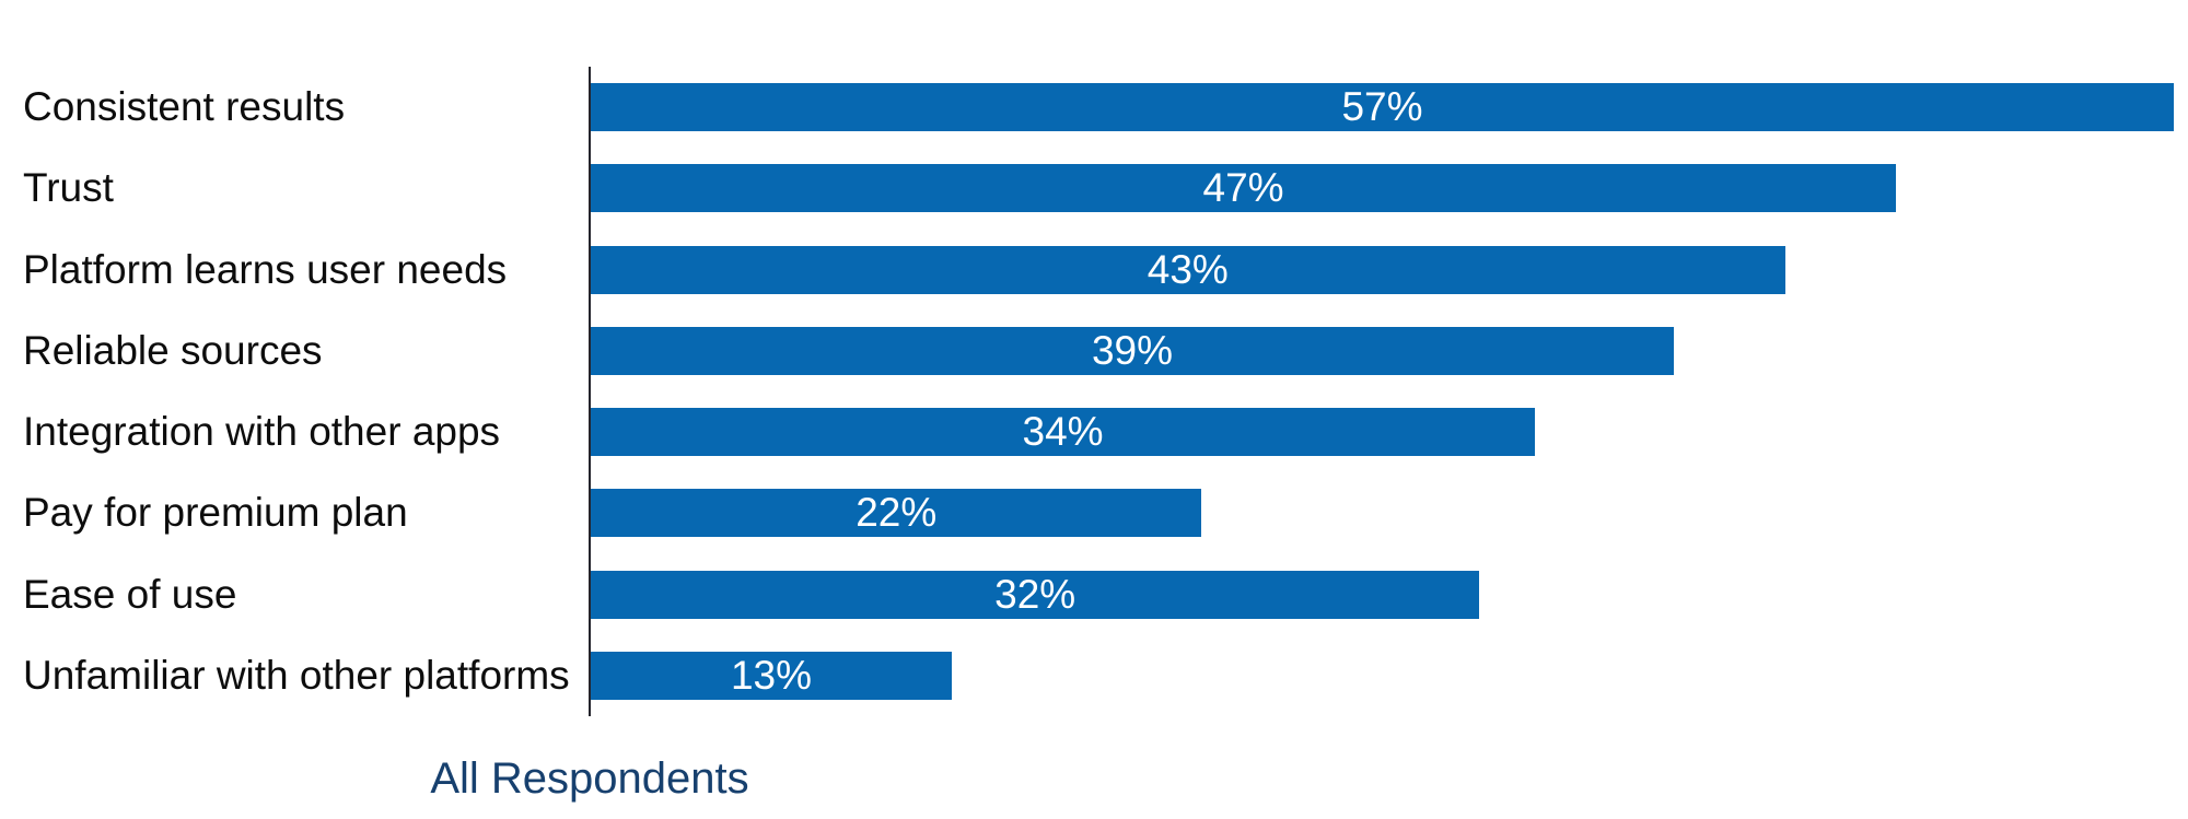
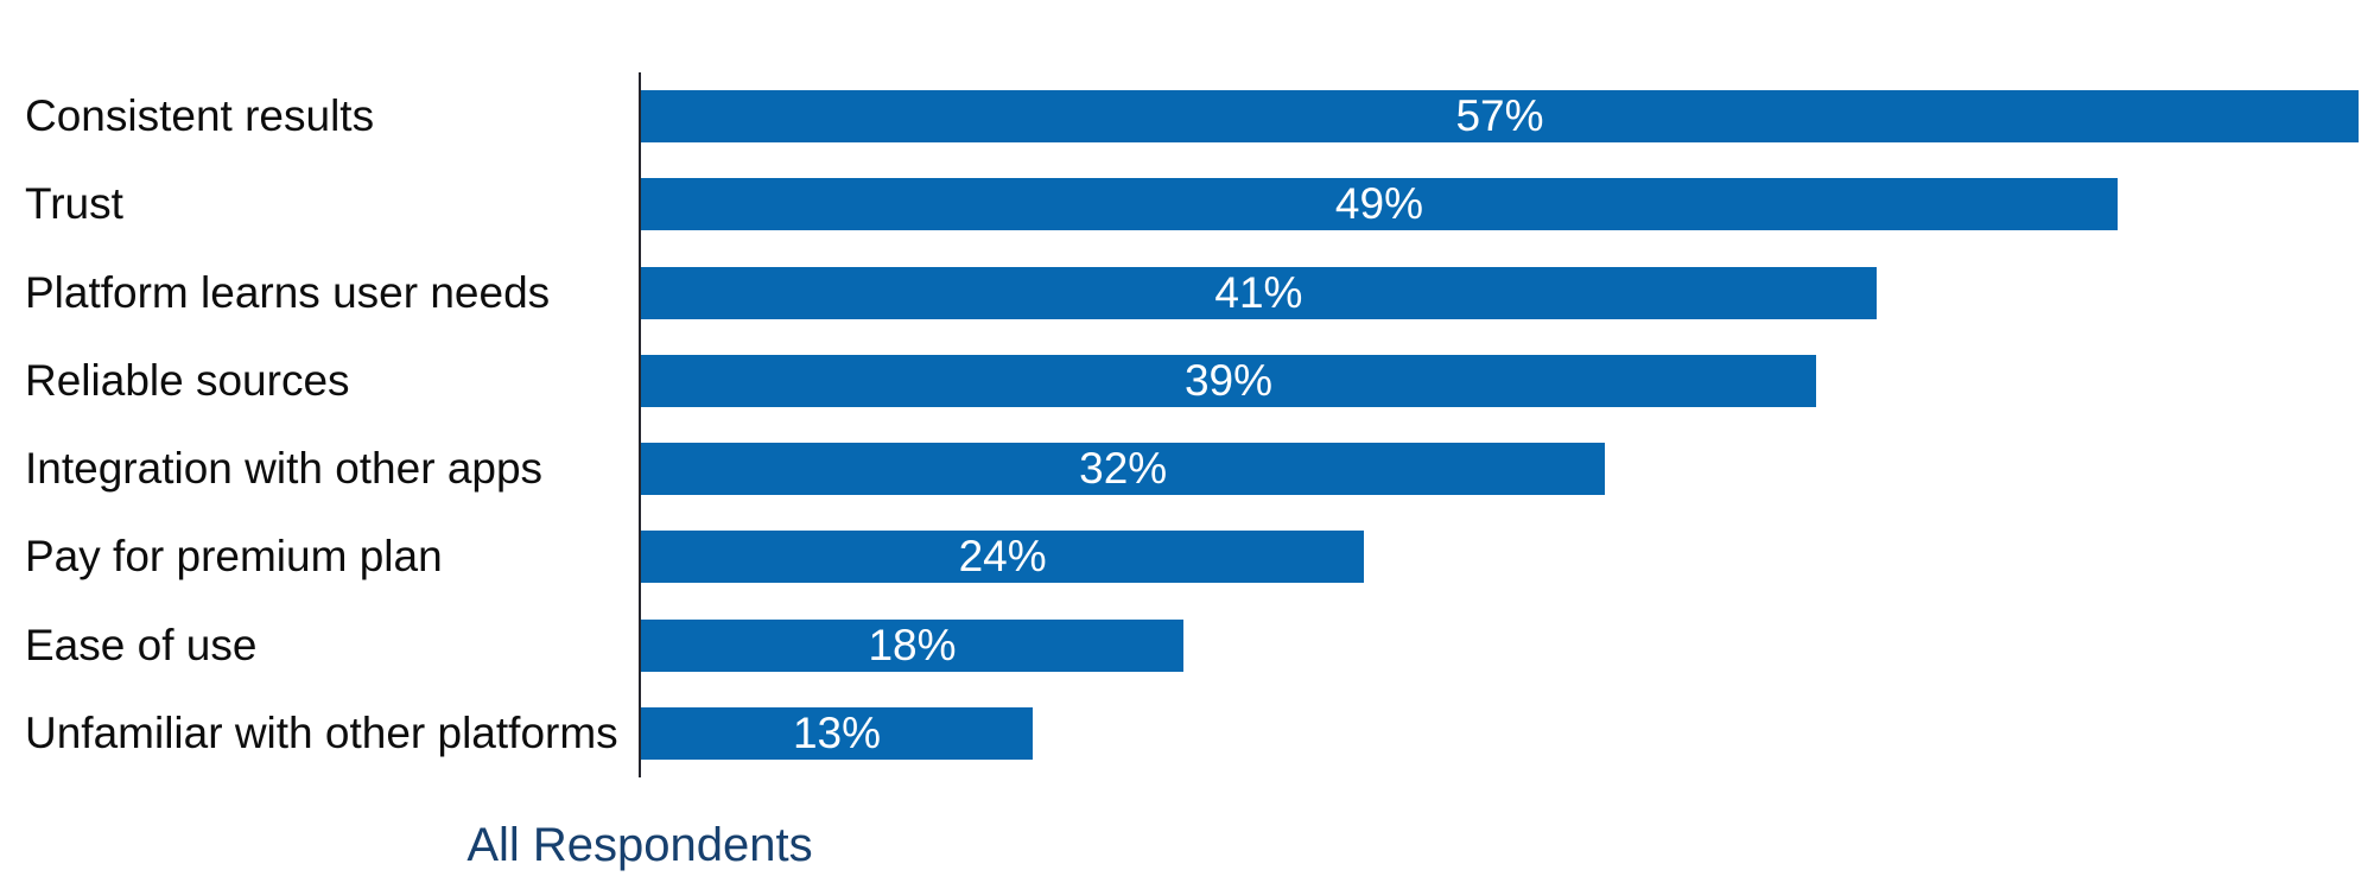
Trust: 47% -> 49%
Platform learns user needs: 43% -> 41%
Integration with other apps: 34% -> 32%
Pay for premium plan: 22% -> 24%
Ease of use: 32% -> 18%
